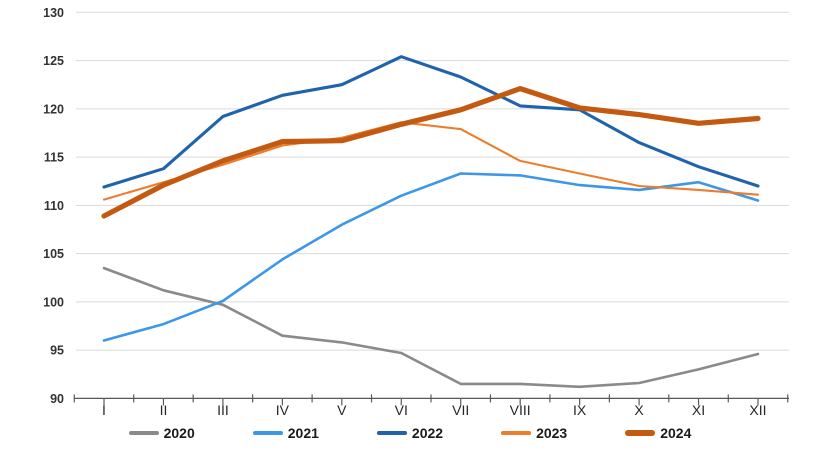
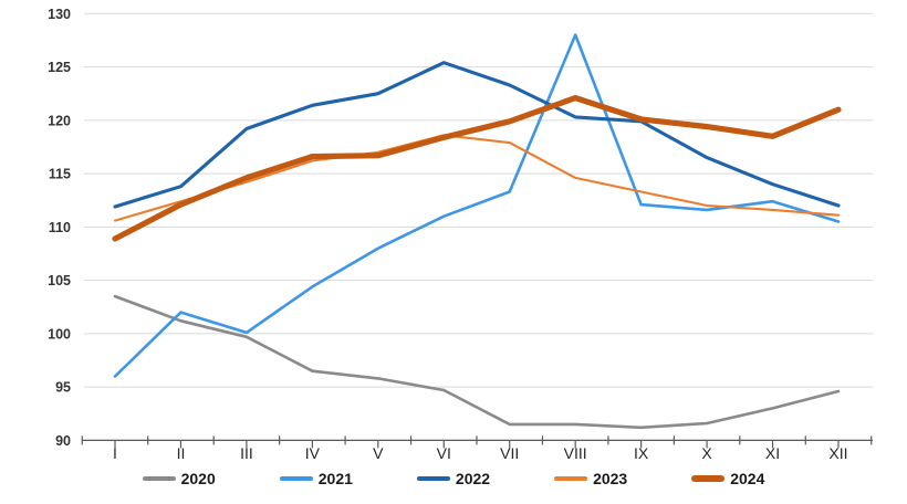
2021/II: 98 -> 102
2021/VIII: 113 -> 128
2024/XII: 119 -> 121
